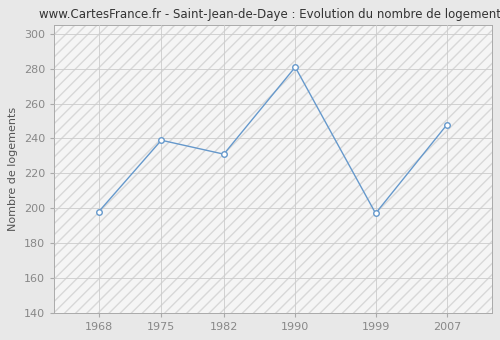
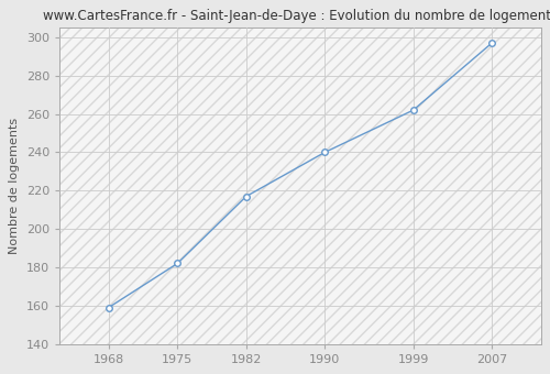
1968: 198 -> 159
1975: 239 -> 182
1982: 231 -> 217
1990: 281 -> 240
1999: 197 -> 262
2007: 248 -> 297
